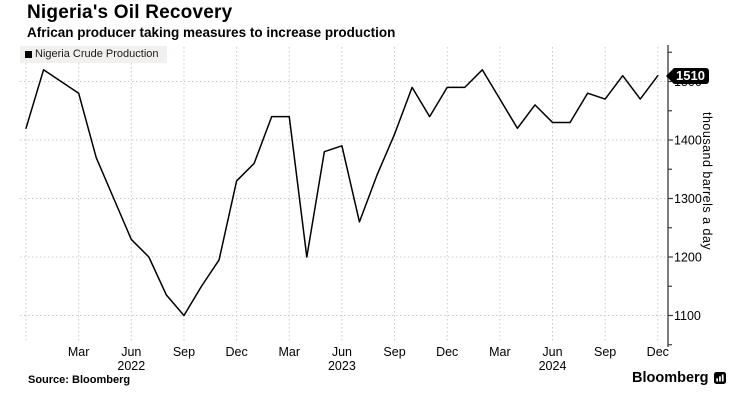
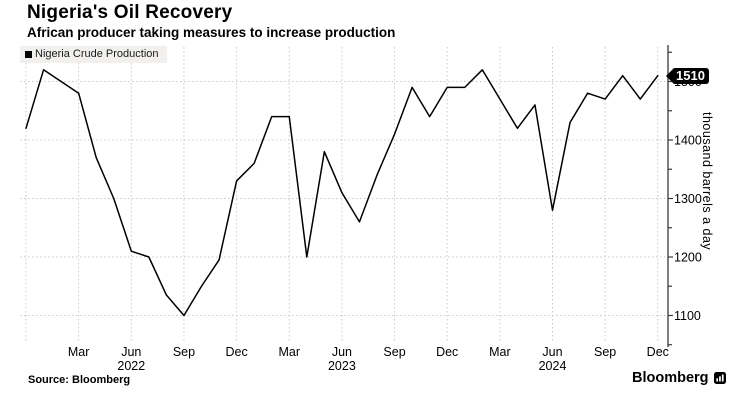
Jun 2022: 1230 -> 1210
Jun 2023: 1390 -> 1310
Jun 2024: 1430 -> 1280
